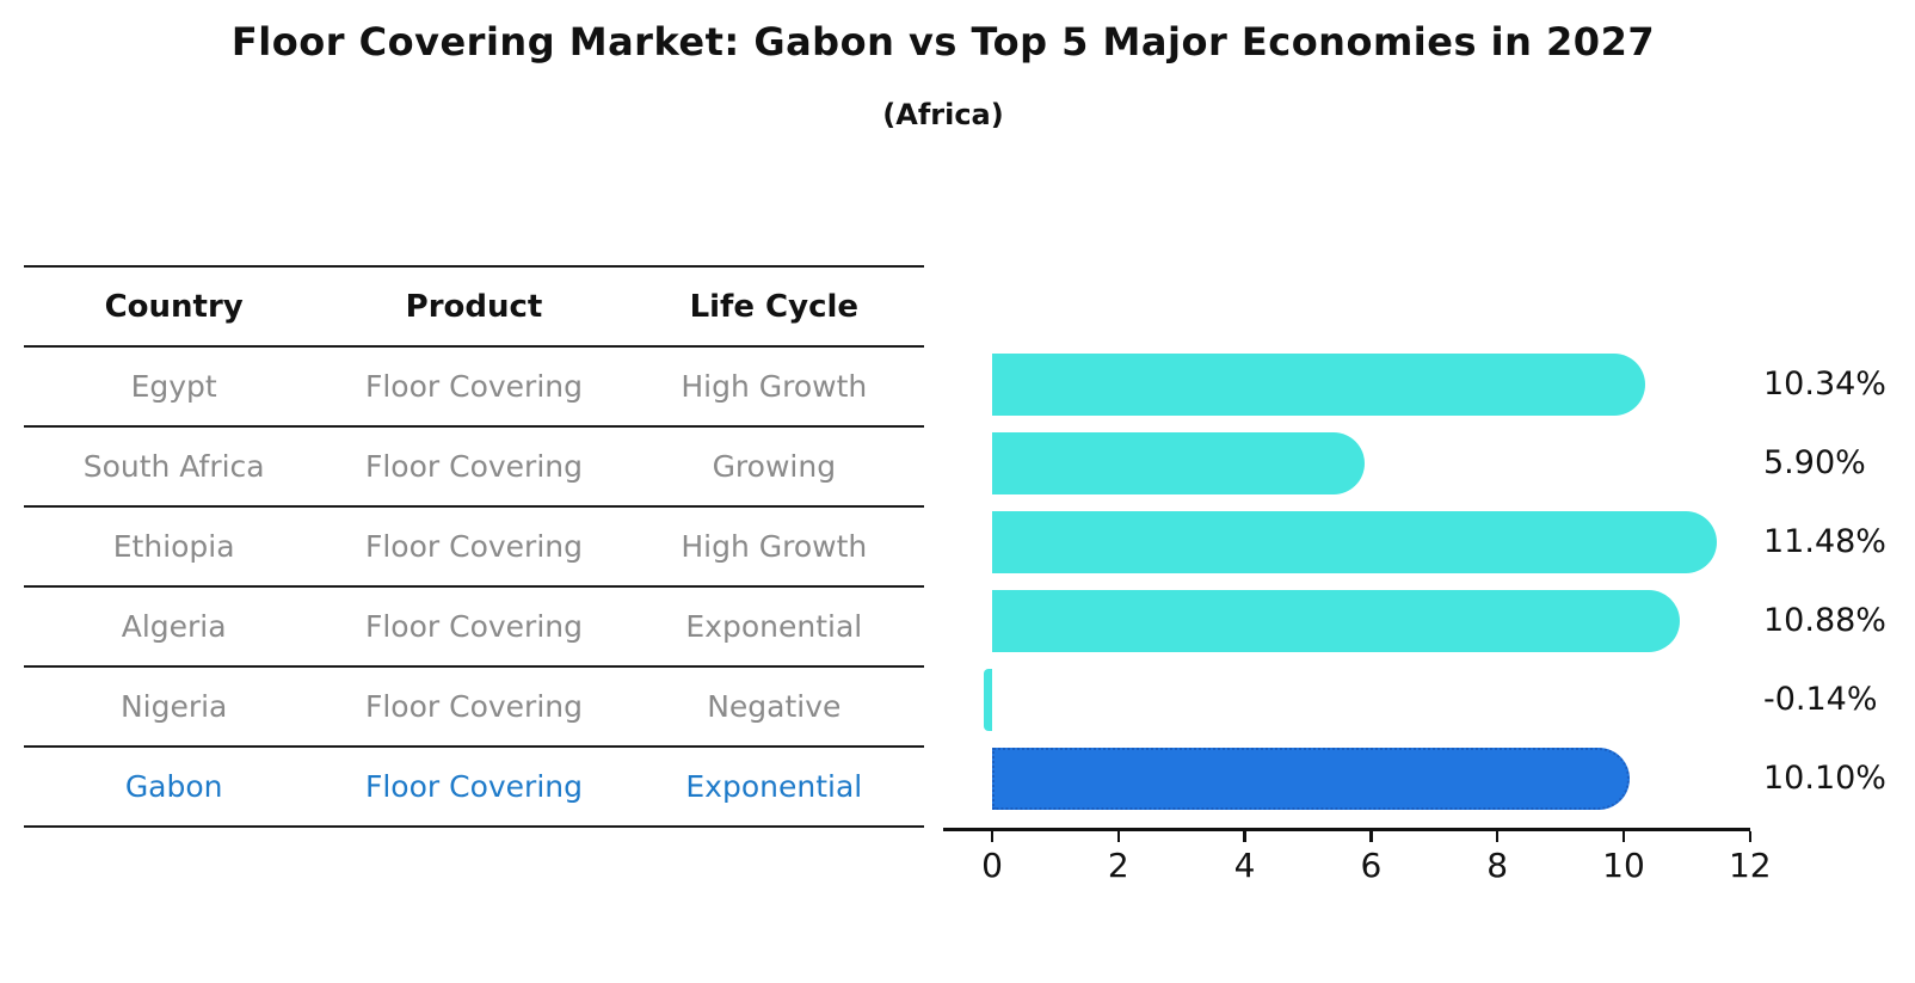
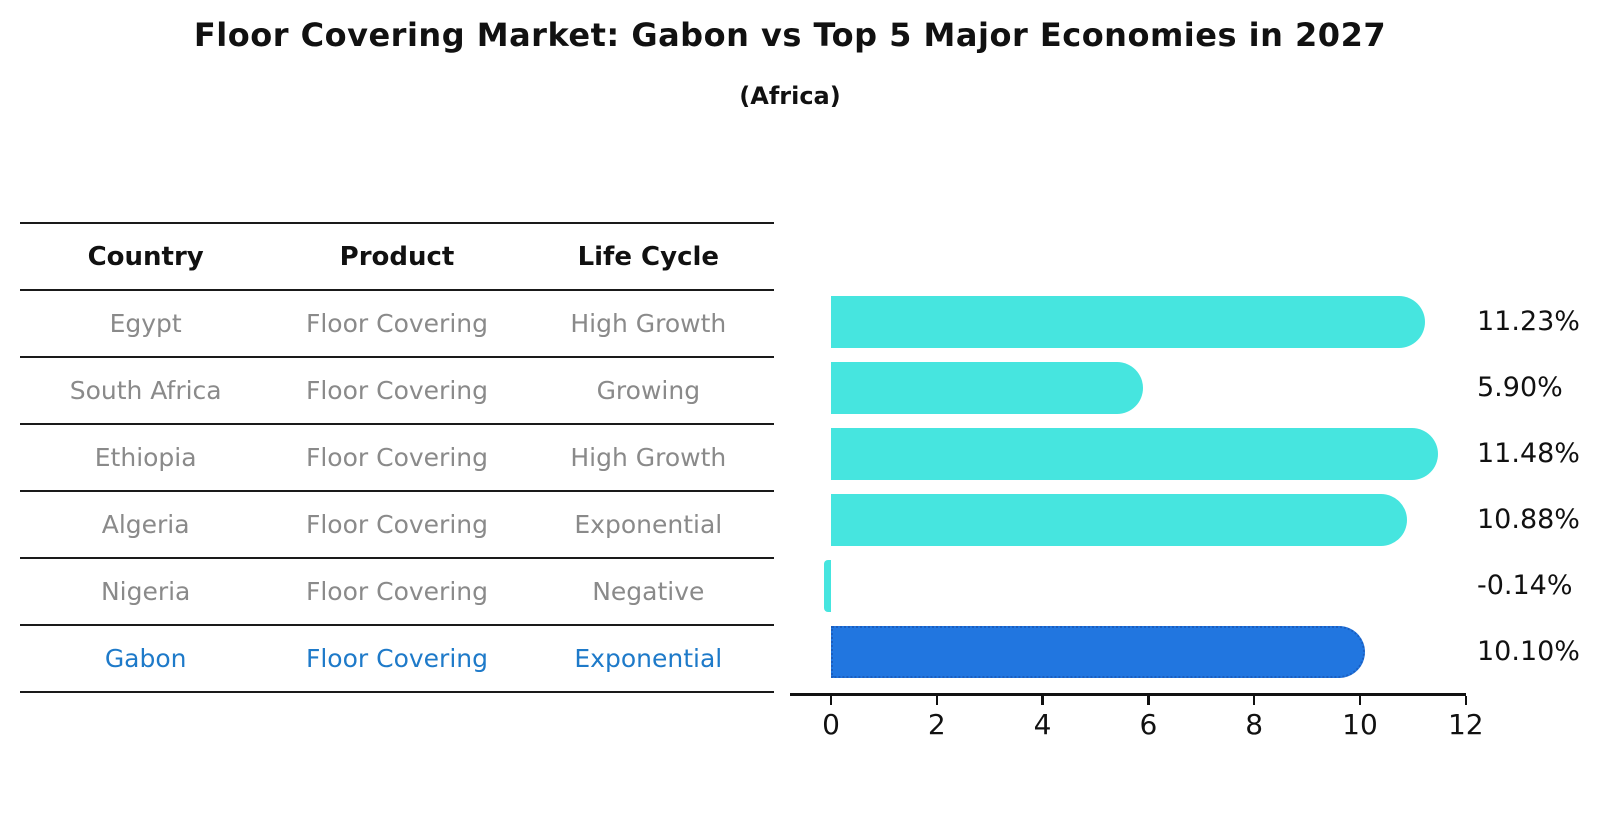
Egypt: 10.34% -> 11.23%
